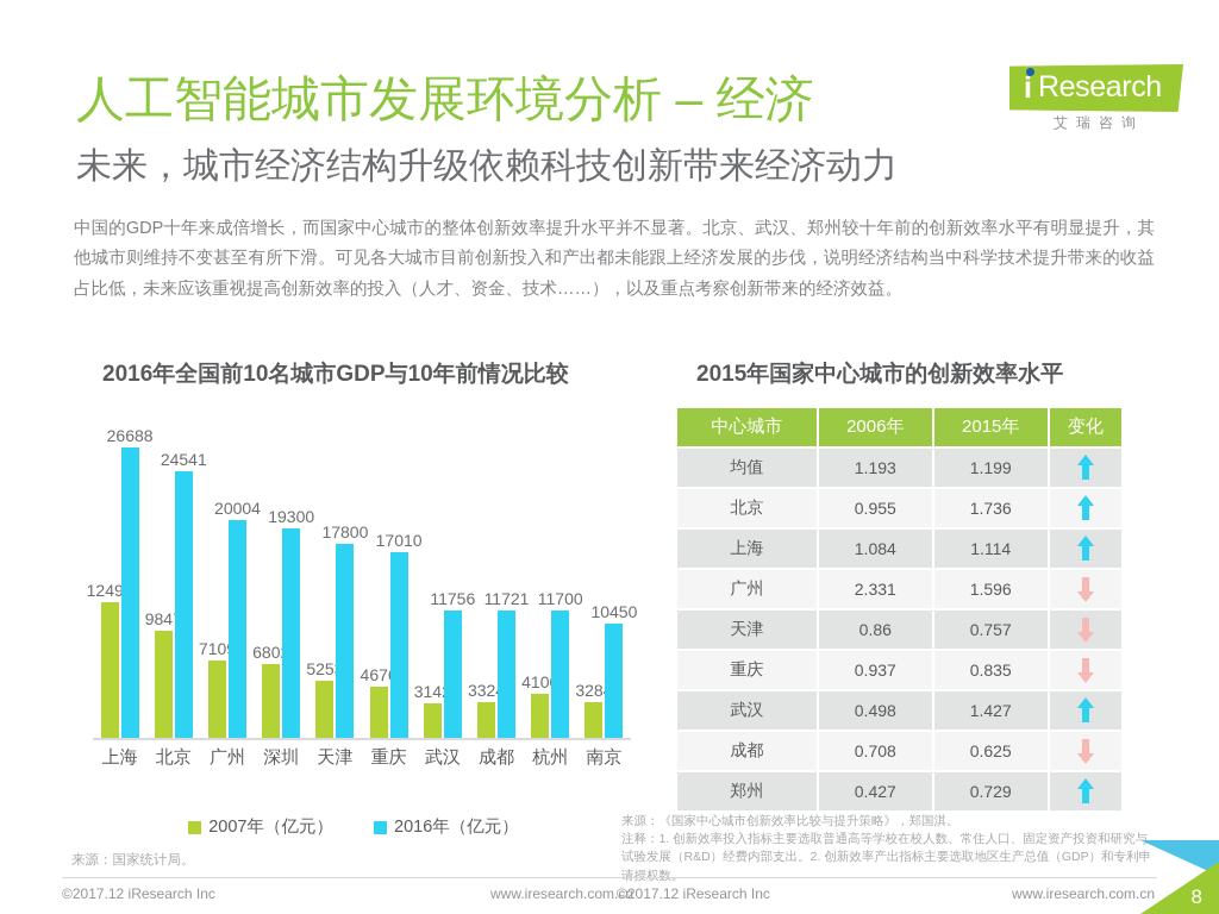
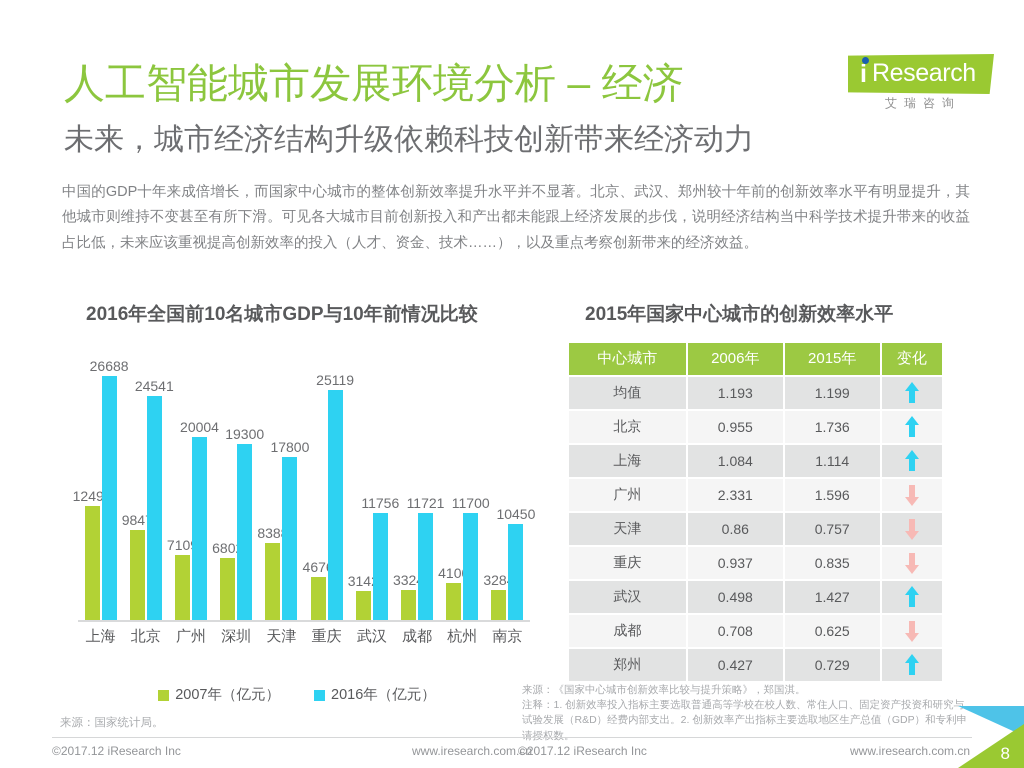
2016年全国前10名城市GDP与10年前情况比较/2007年（亿元）/天津: 5253 -> 8388
2016年全国前10名城市GDP与10年前情况比较/2016年（亿元）/重庆: 17010 -> 25119
